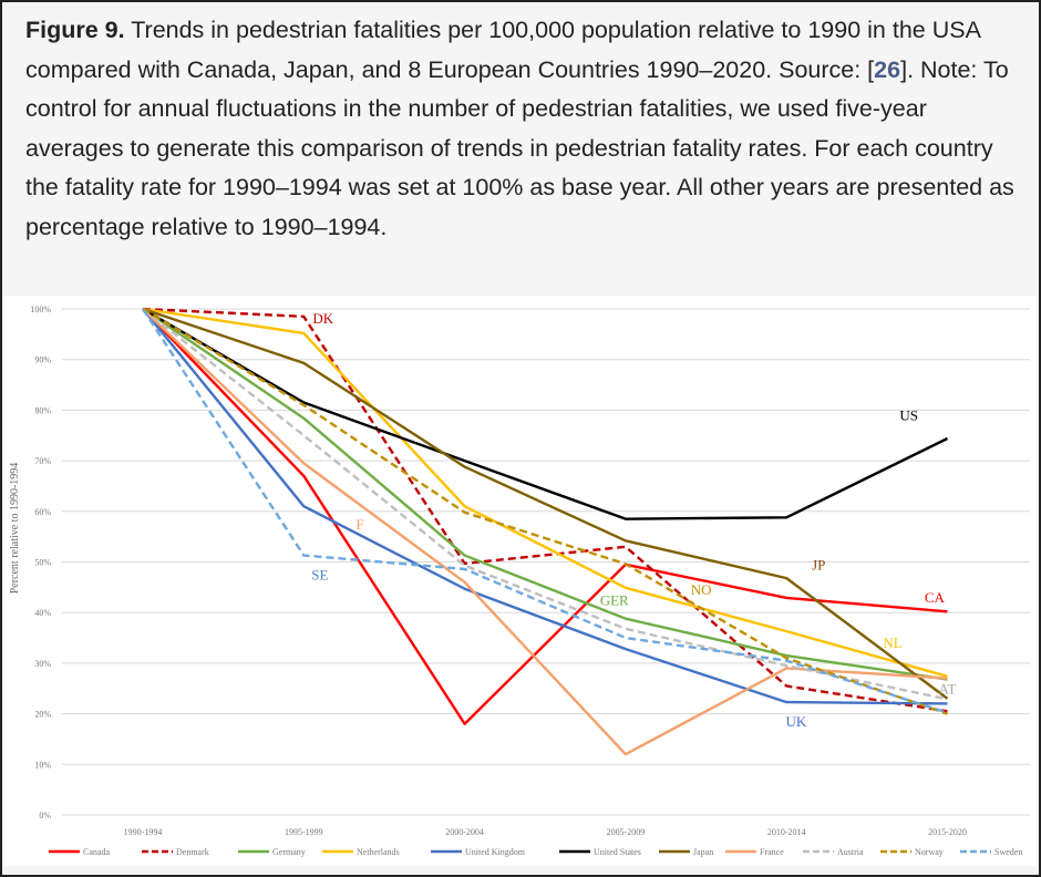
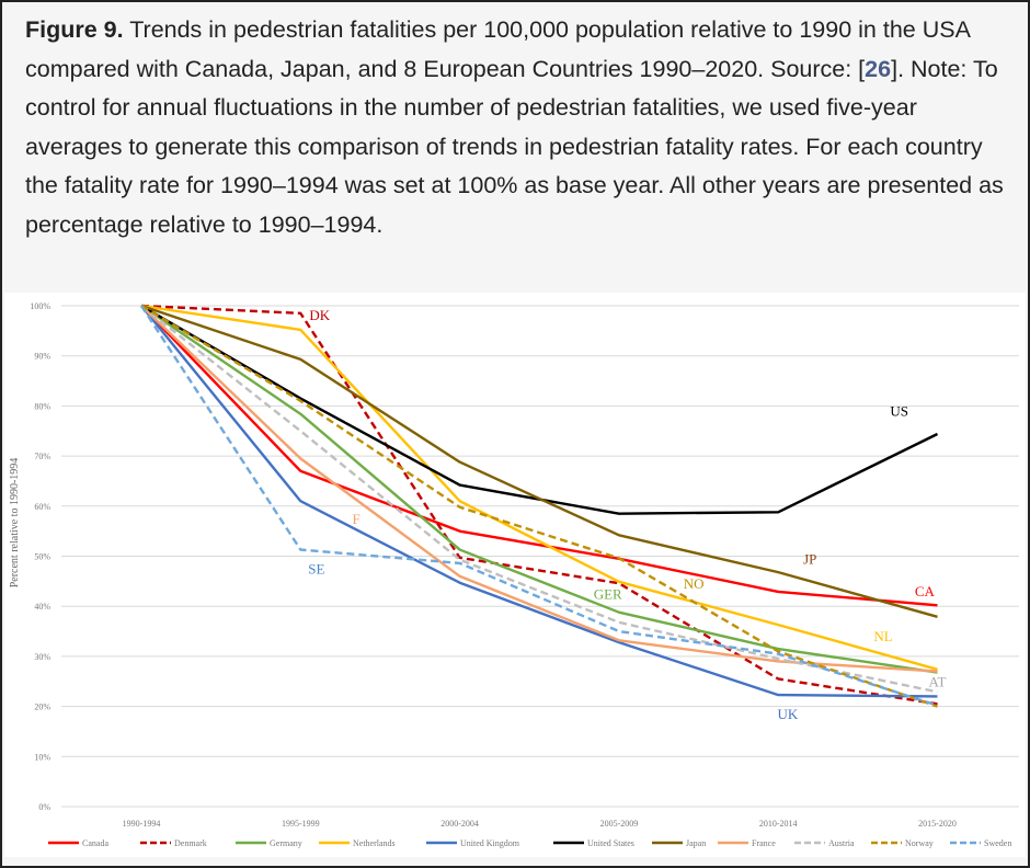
Canada/2000-2004: 18% -> 55%
United States/2000-2004: 70% -> 64%
Denmark/2005-2009: 53% -> 45%
France/2005-2009: 12% -> 33%
Japan/2015-2020: 23% -> 38%
